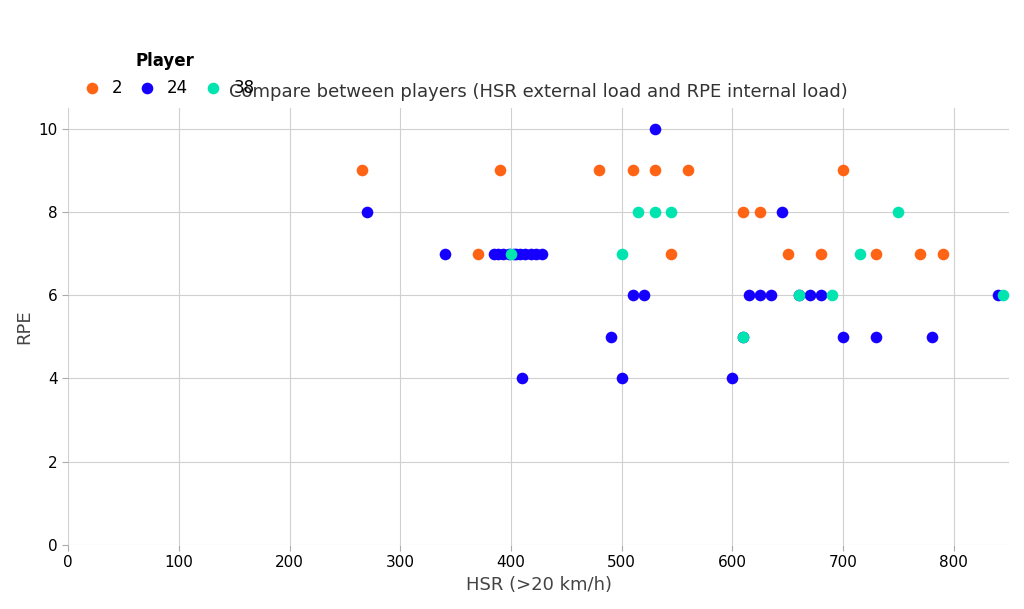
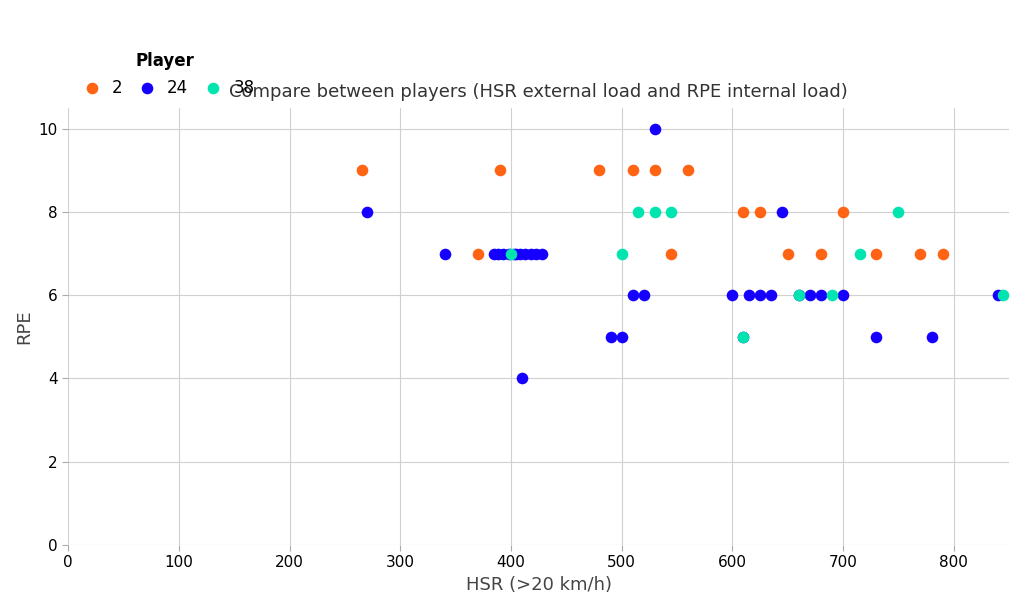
24/500: 4 -> 5
24/600: 4 -> 6
2/700: 9 -> 8
24/700: 5 -> 6
